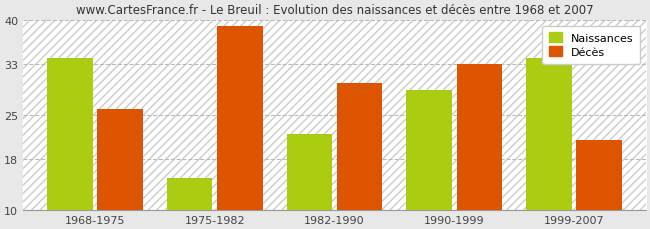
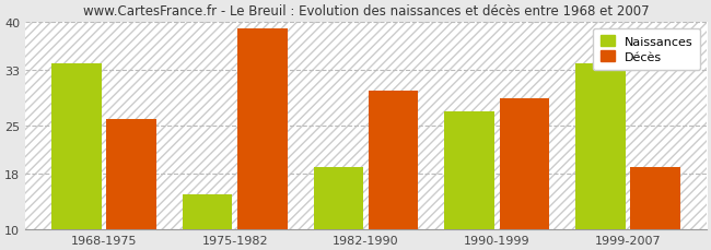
Naissances/1982-1990: 22 -> 19
Naissances/1990-1999: 29 -> 27
Décès/1990-1999: 33 -> 29
Décès/1999-2007: 21 -> 19
